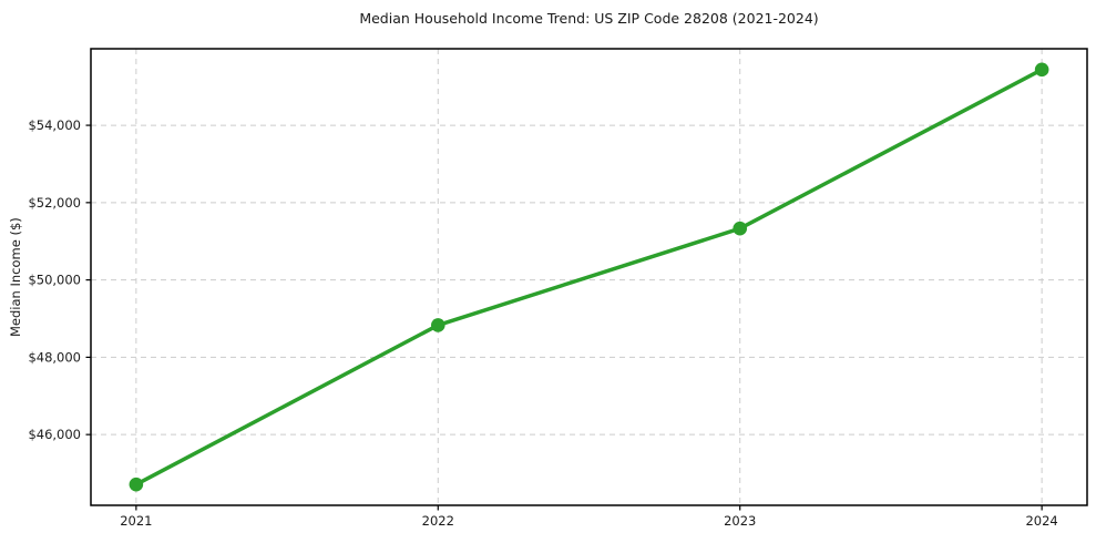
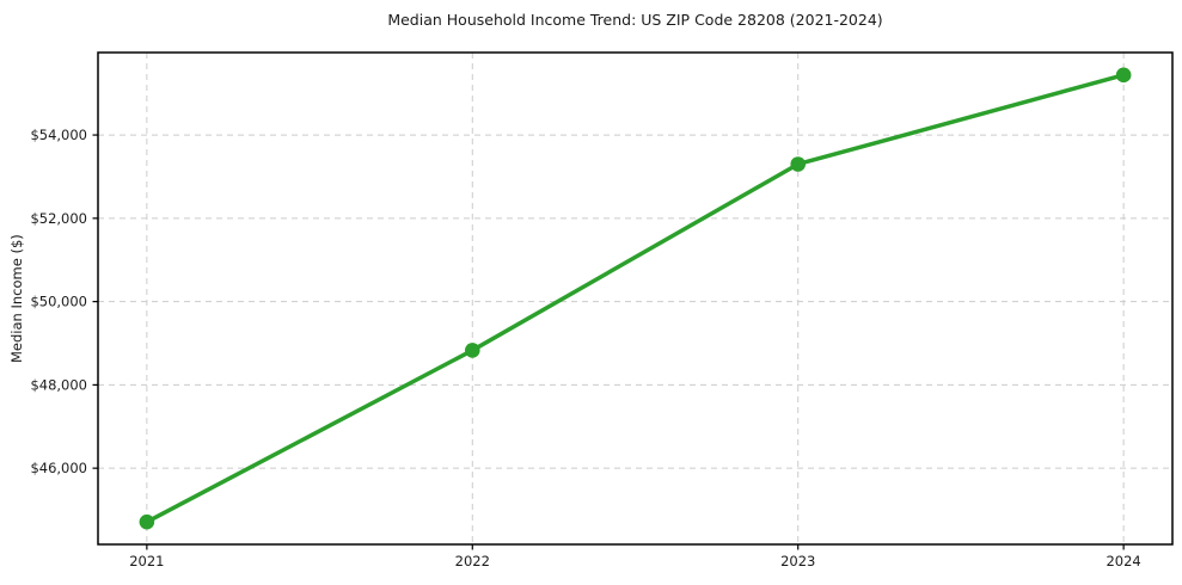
2023: $51300 -> $53300
